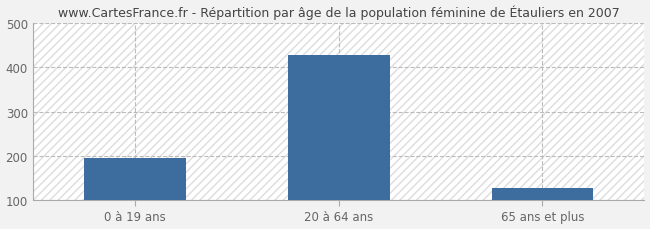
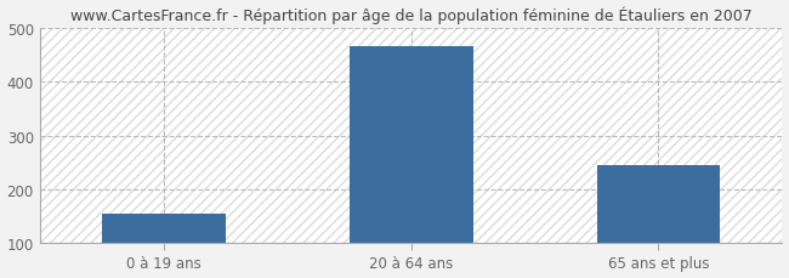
0 à 19 ans: 196 -> 155
20 à 64 ans: 428 -> 465
65 ans et plus: 128 -> 245
